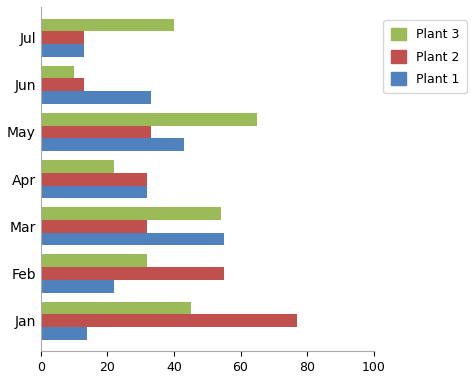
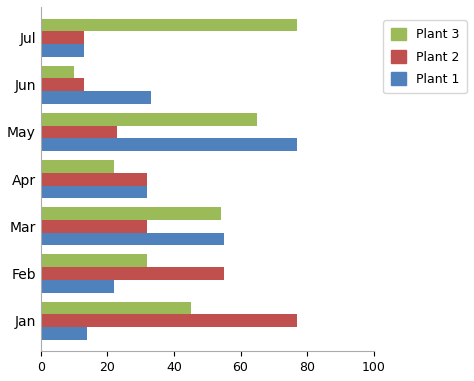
Plant 3/Jul: 40 -> 77
Plant 2/May: 33 -> 23
Plant 1/May: 43 -> 77
